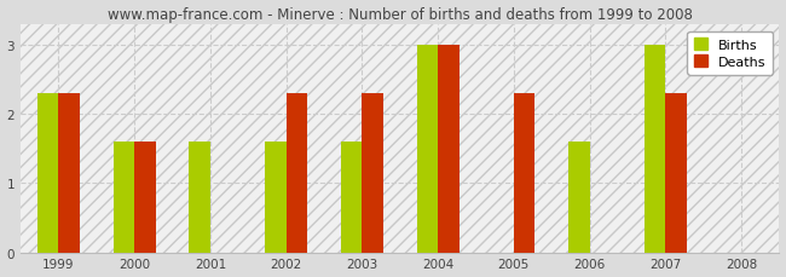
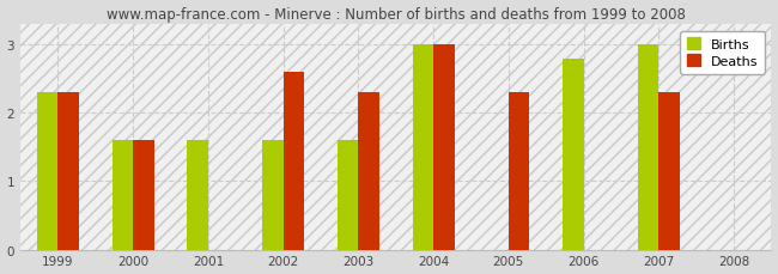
Deaths/2002: 2.3 -> 2.6
Births/2006: 1.6 -> 2.8
